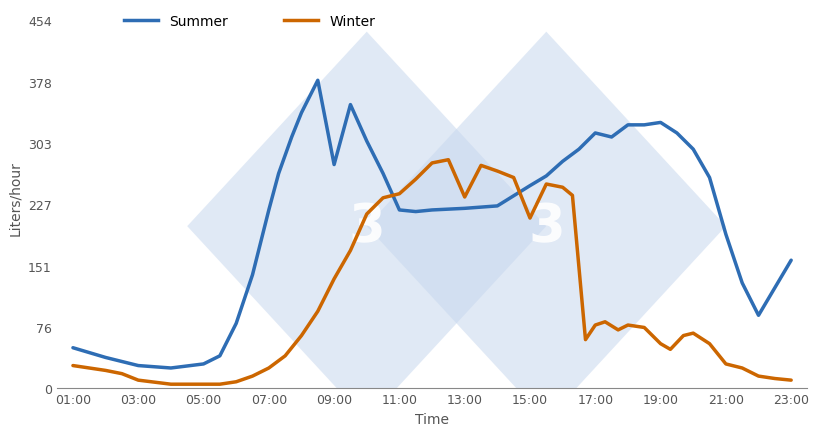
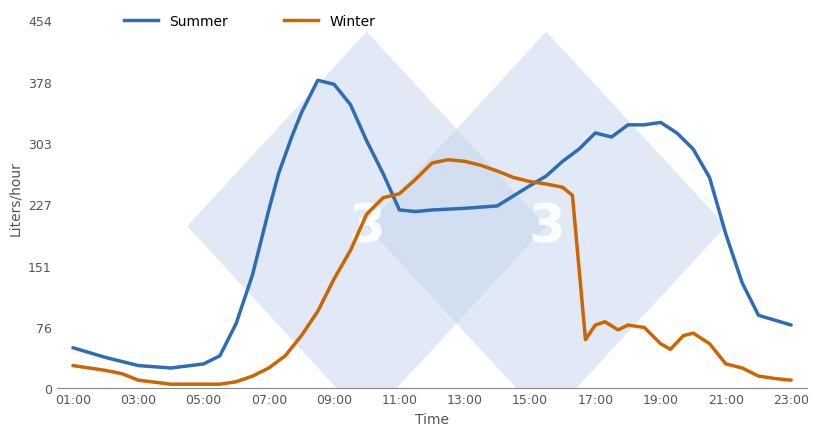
Summer/09:00: 276 -> 375
Winter/13:00: 236 -> 280
Winter/15:00: 210 -> 255
Summer/23:00: 158 -> 78
